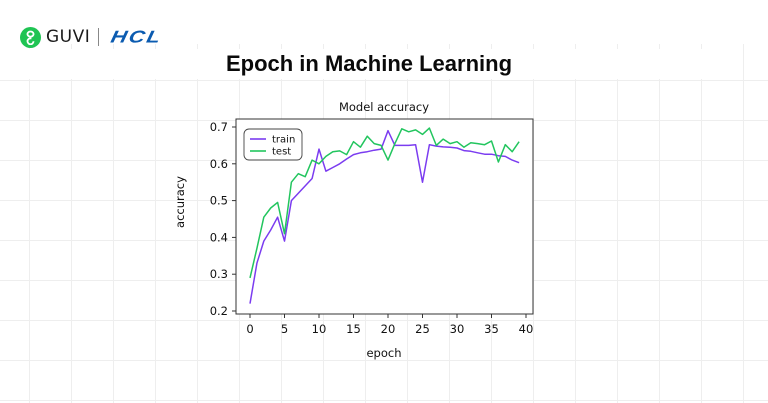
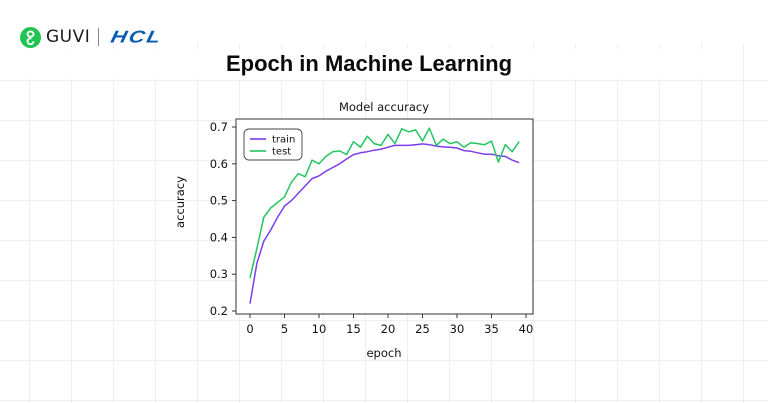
train/5: 0.39 -> 0.48
test/5: 0.41 -> 0.51
train/10: 0.64 -> 0.57
train/20: 0.69 -> 0.65
test/20: 0.61 -> 0.68
train/25: 0.55 -> 0.65
test/25: 0.68 -> 0.66
